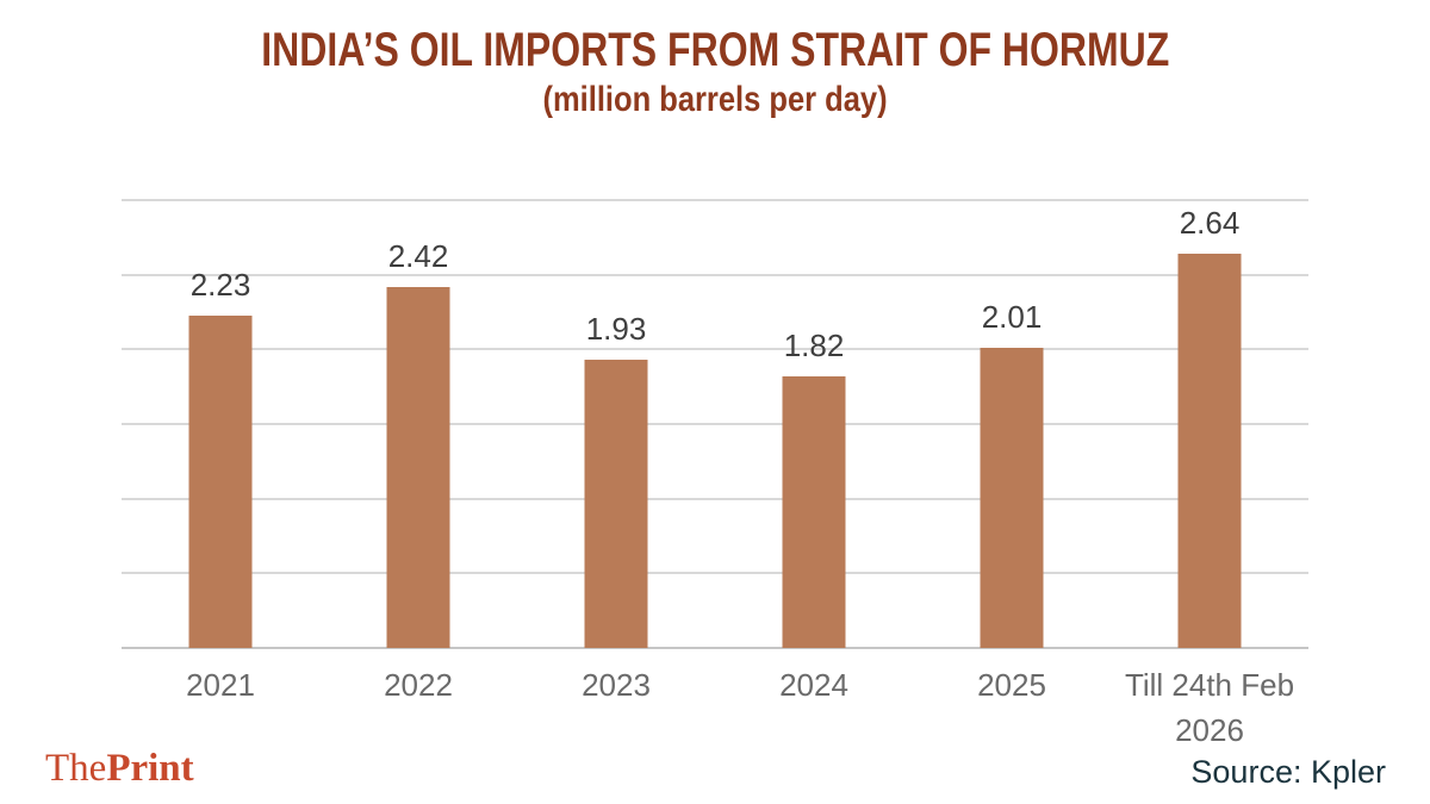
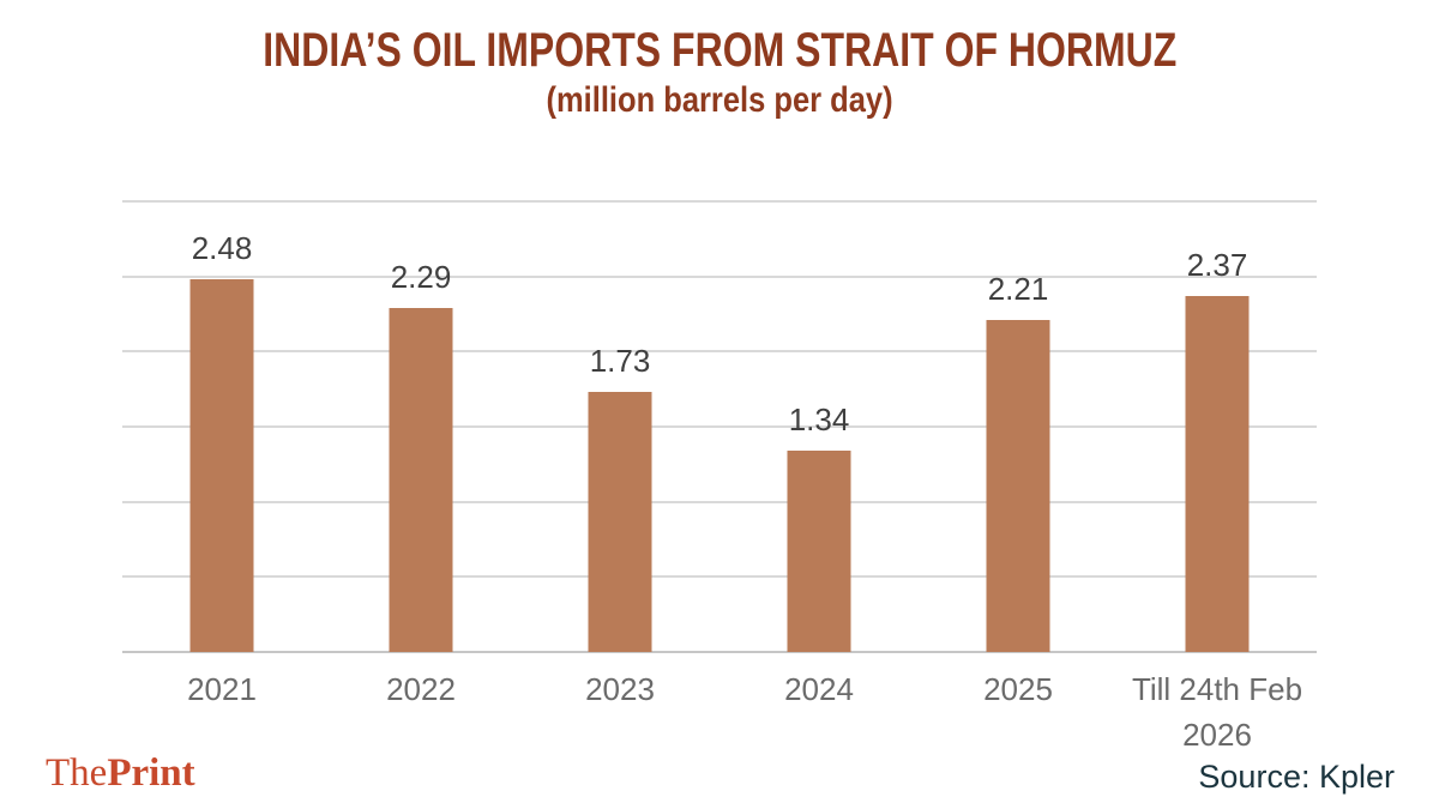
2021: 2.23 -> 2.48
2022: 2.42 -> 2.29
2023: 1.93 -> 1.73
2024: 1.82 -> 1.34
2025: 2.01 -> 2.21
Till 24th Feb 2026: 2.64 -> 2.37
